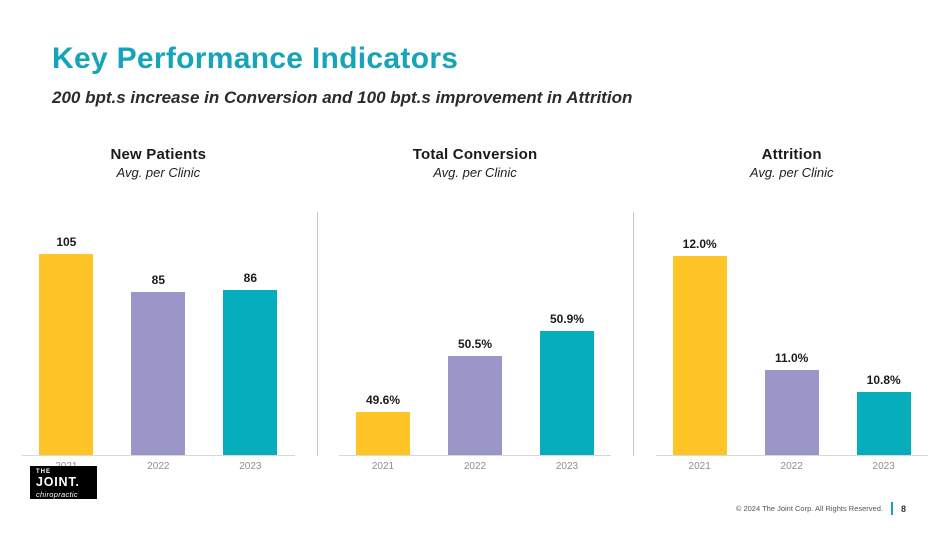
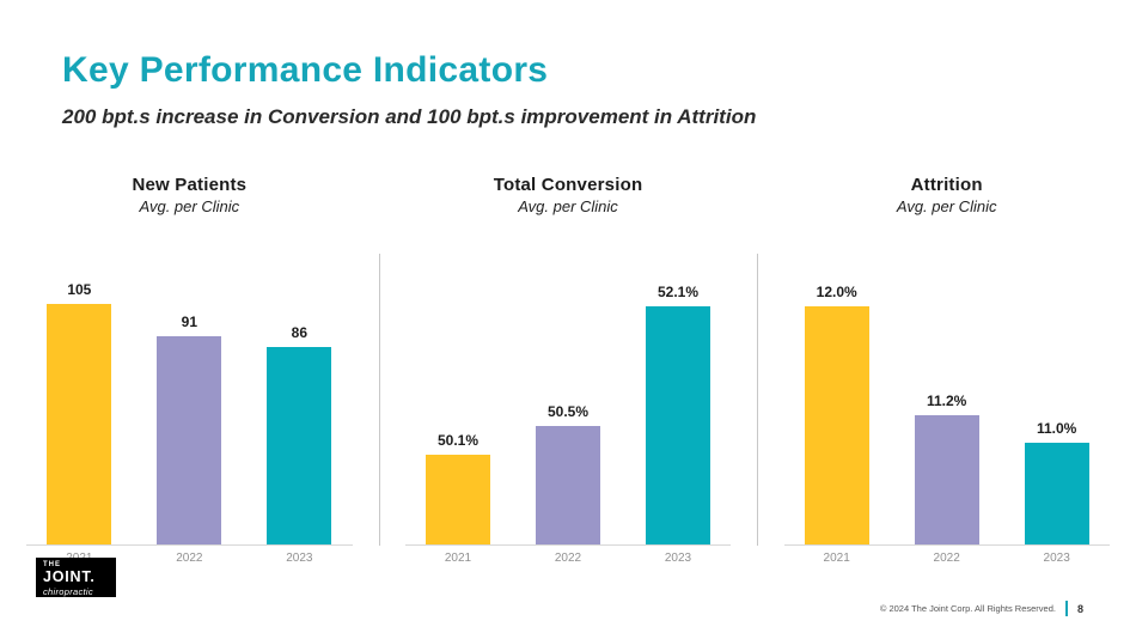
New Patients/2022: 85 -> 91
Total Conversion/2021: 49.6% -> 50.1%
Total Conversion/2023: 50.9% -> 52.1%
Attrition/2022: 11.0% -> 11.2%
Attrition/2023: 10.8% -> 11.0%
